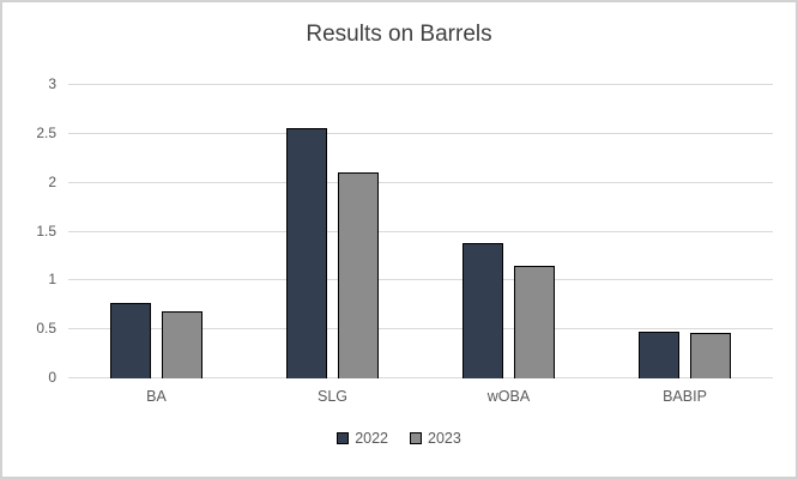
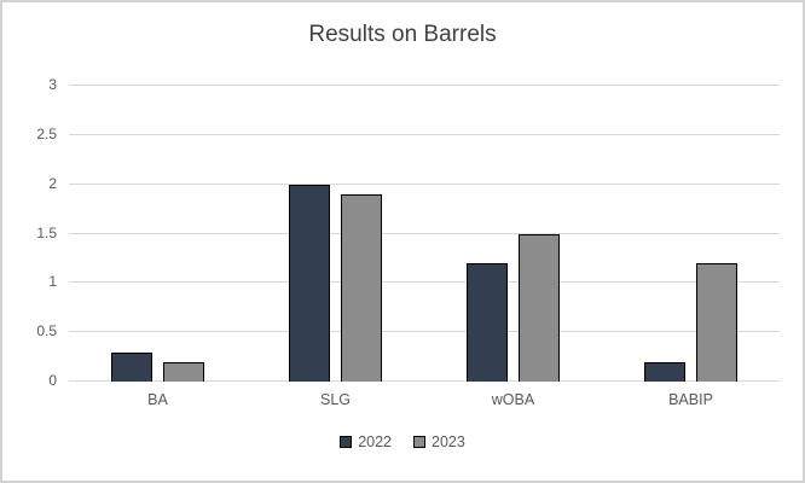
2022/BA: 0.8 -> 0.3
2023/BA: 0.7 -> 0.2
2022/SLG: 2.6 -> 2.0
2023/SLG: 2.1 -> 1.9
2022/wOBA: 1.4 -> 1.2
2023/wOBA: 1.1 -> 1.5
2022/BABIP: 0.5 -> 0.2
2023/BABIP: 0.5 -> 1.2
